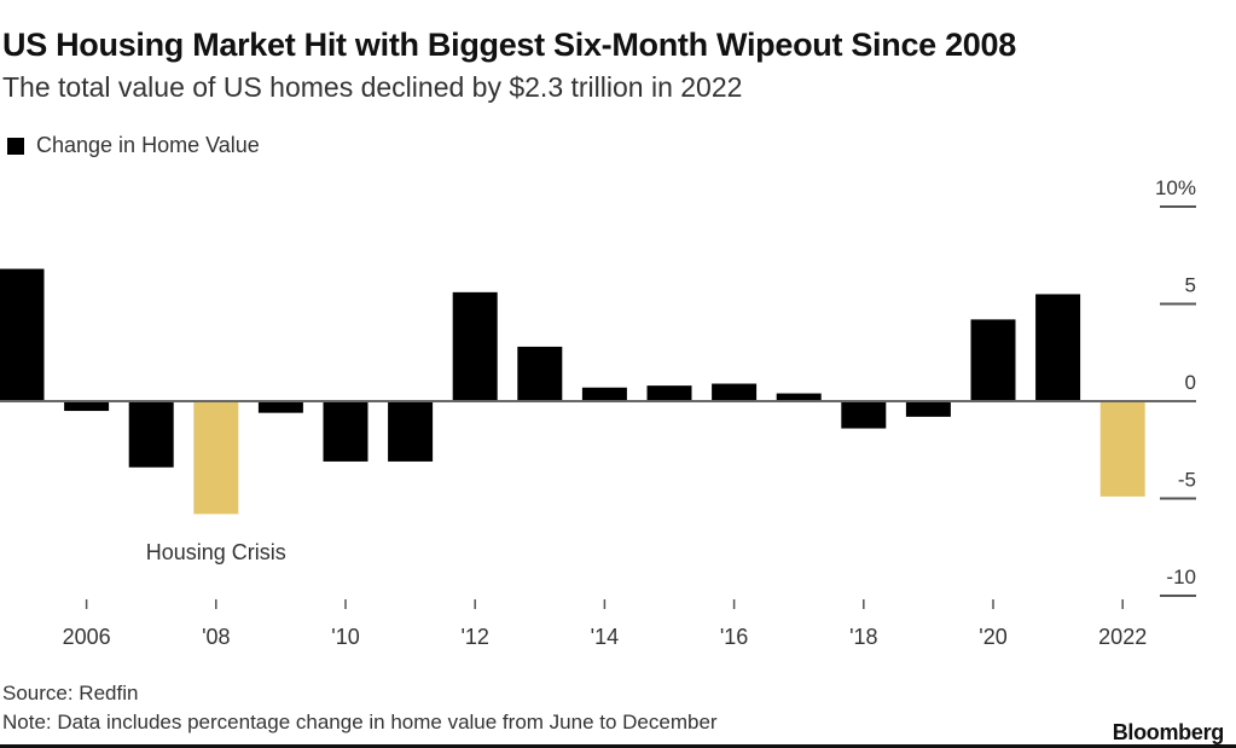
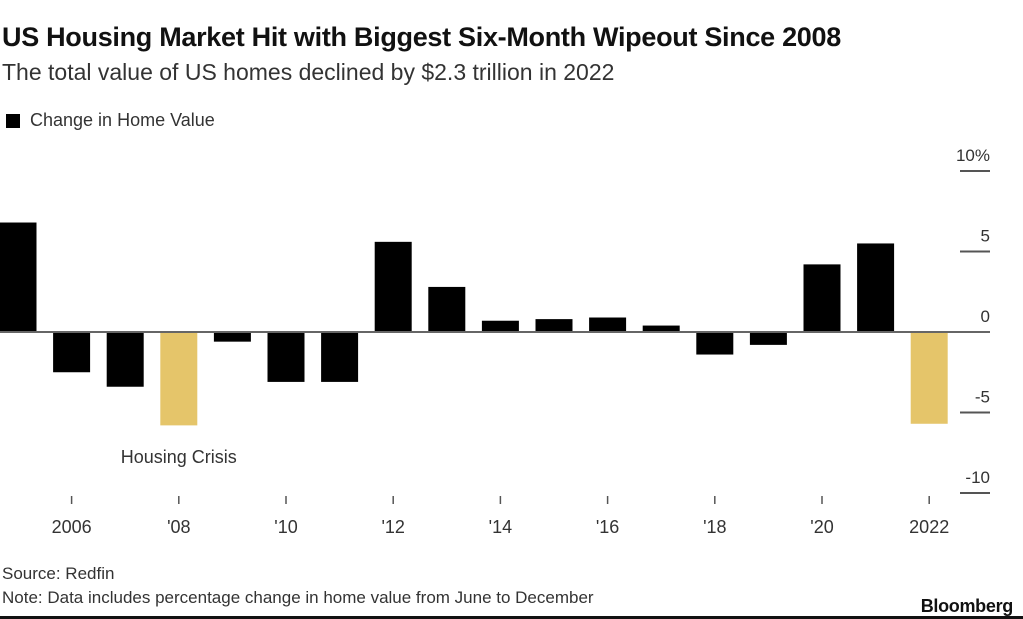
2006: -0.5% -> -2.5%
2022: -4.9% -> -5.7%
